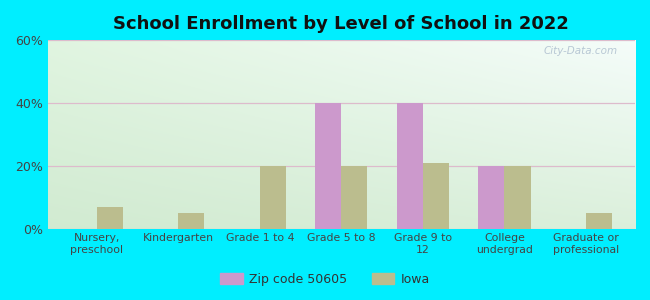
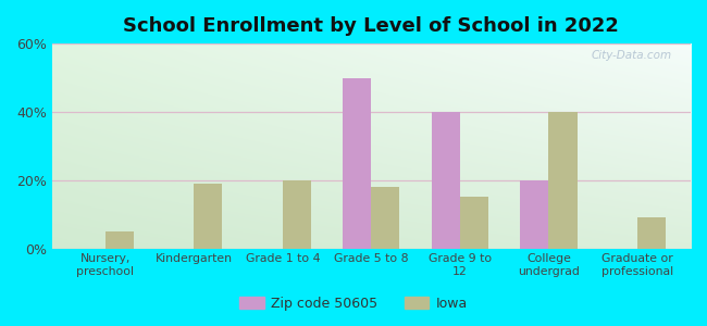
Iowa/Nursery, preschool: 7% -> 5%
Iowa/Kindergarten: 5% -> 19%
Zip code 50605/Grade 5 to 8: 40% -> 50%
Iowa/Grade 5 to 8: 20% -> 18%
Iowa/Grade 9 to 12: 21% -> 15%
Iowa/College undergrad: 20% -> 40%
Iowa/Graduate or professional: 5% -> 9%
